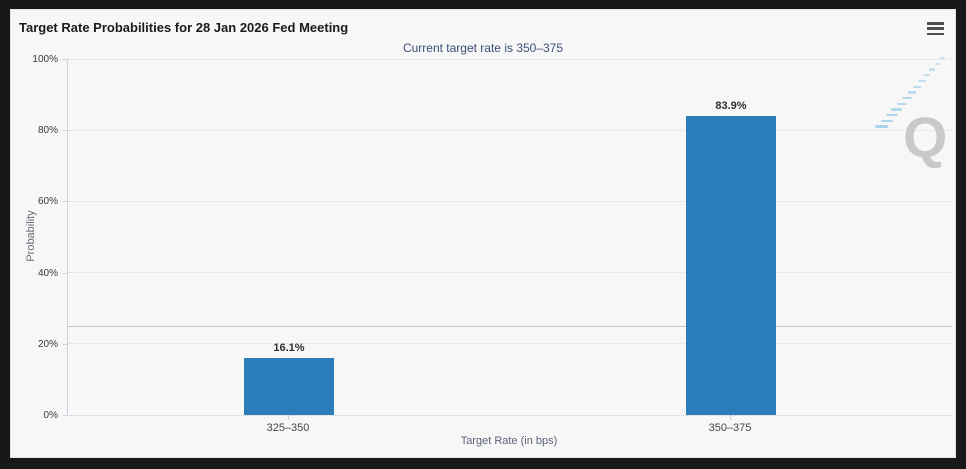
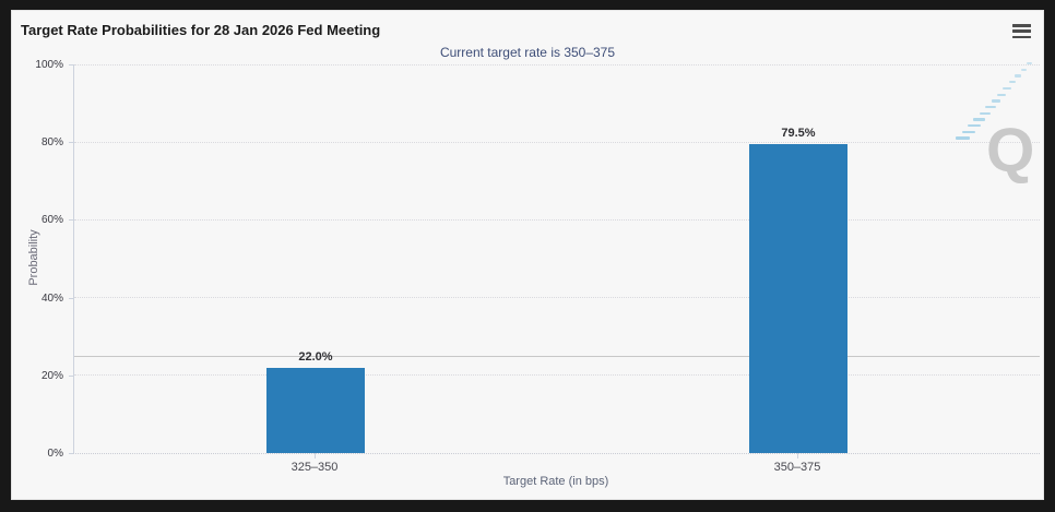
325–350: 16.1% -> 22.0%
350–375: 83.9% -> 79.5%
